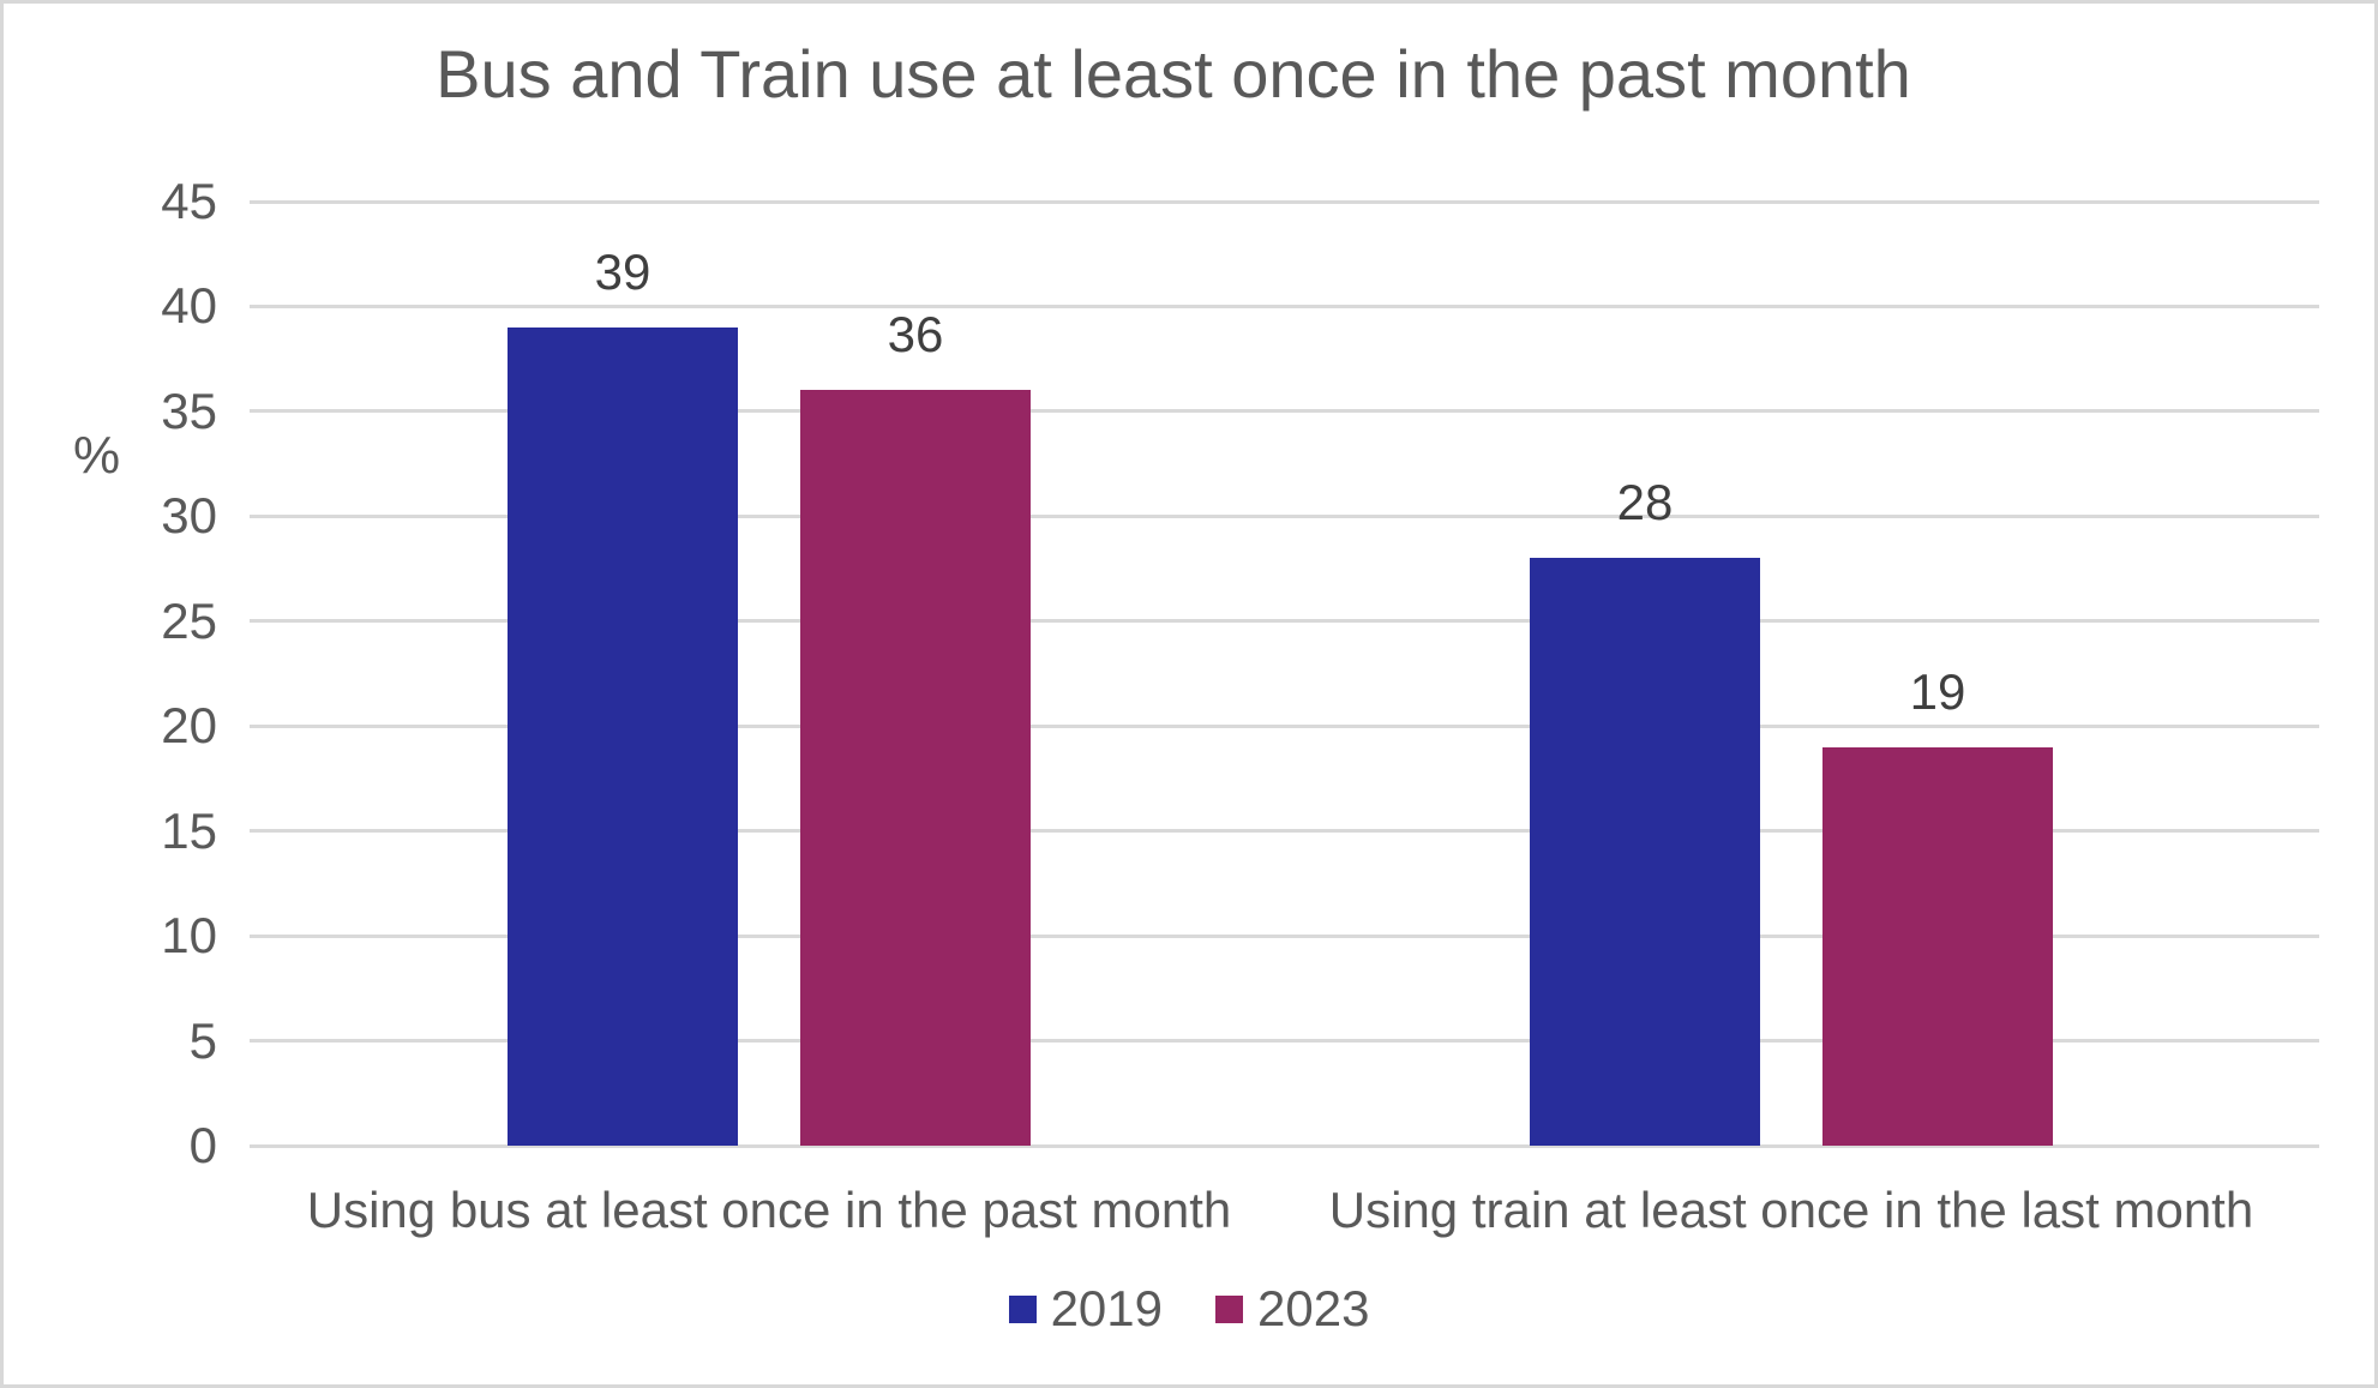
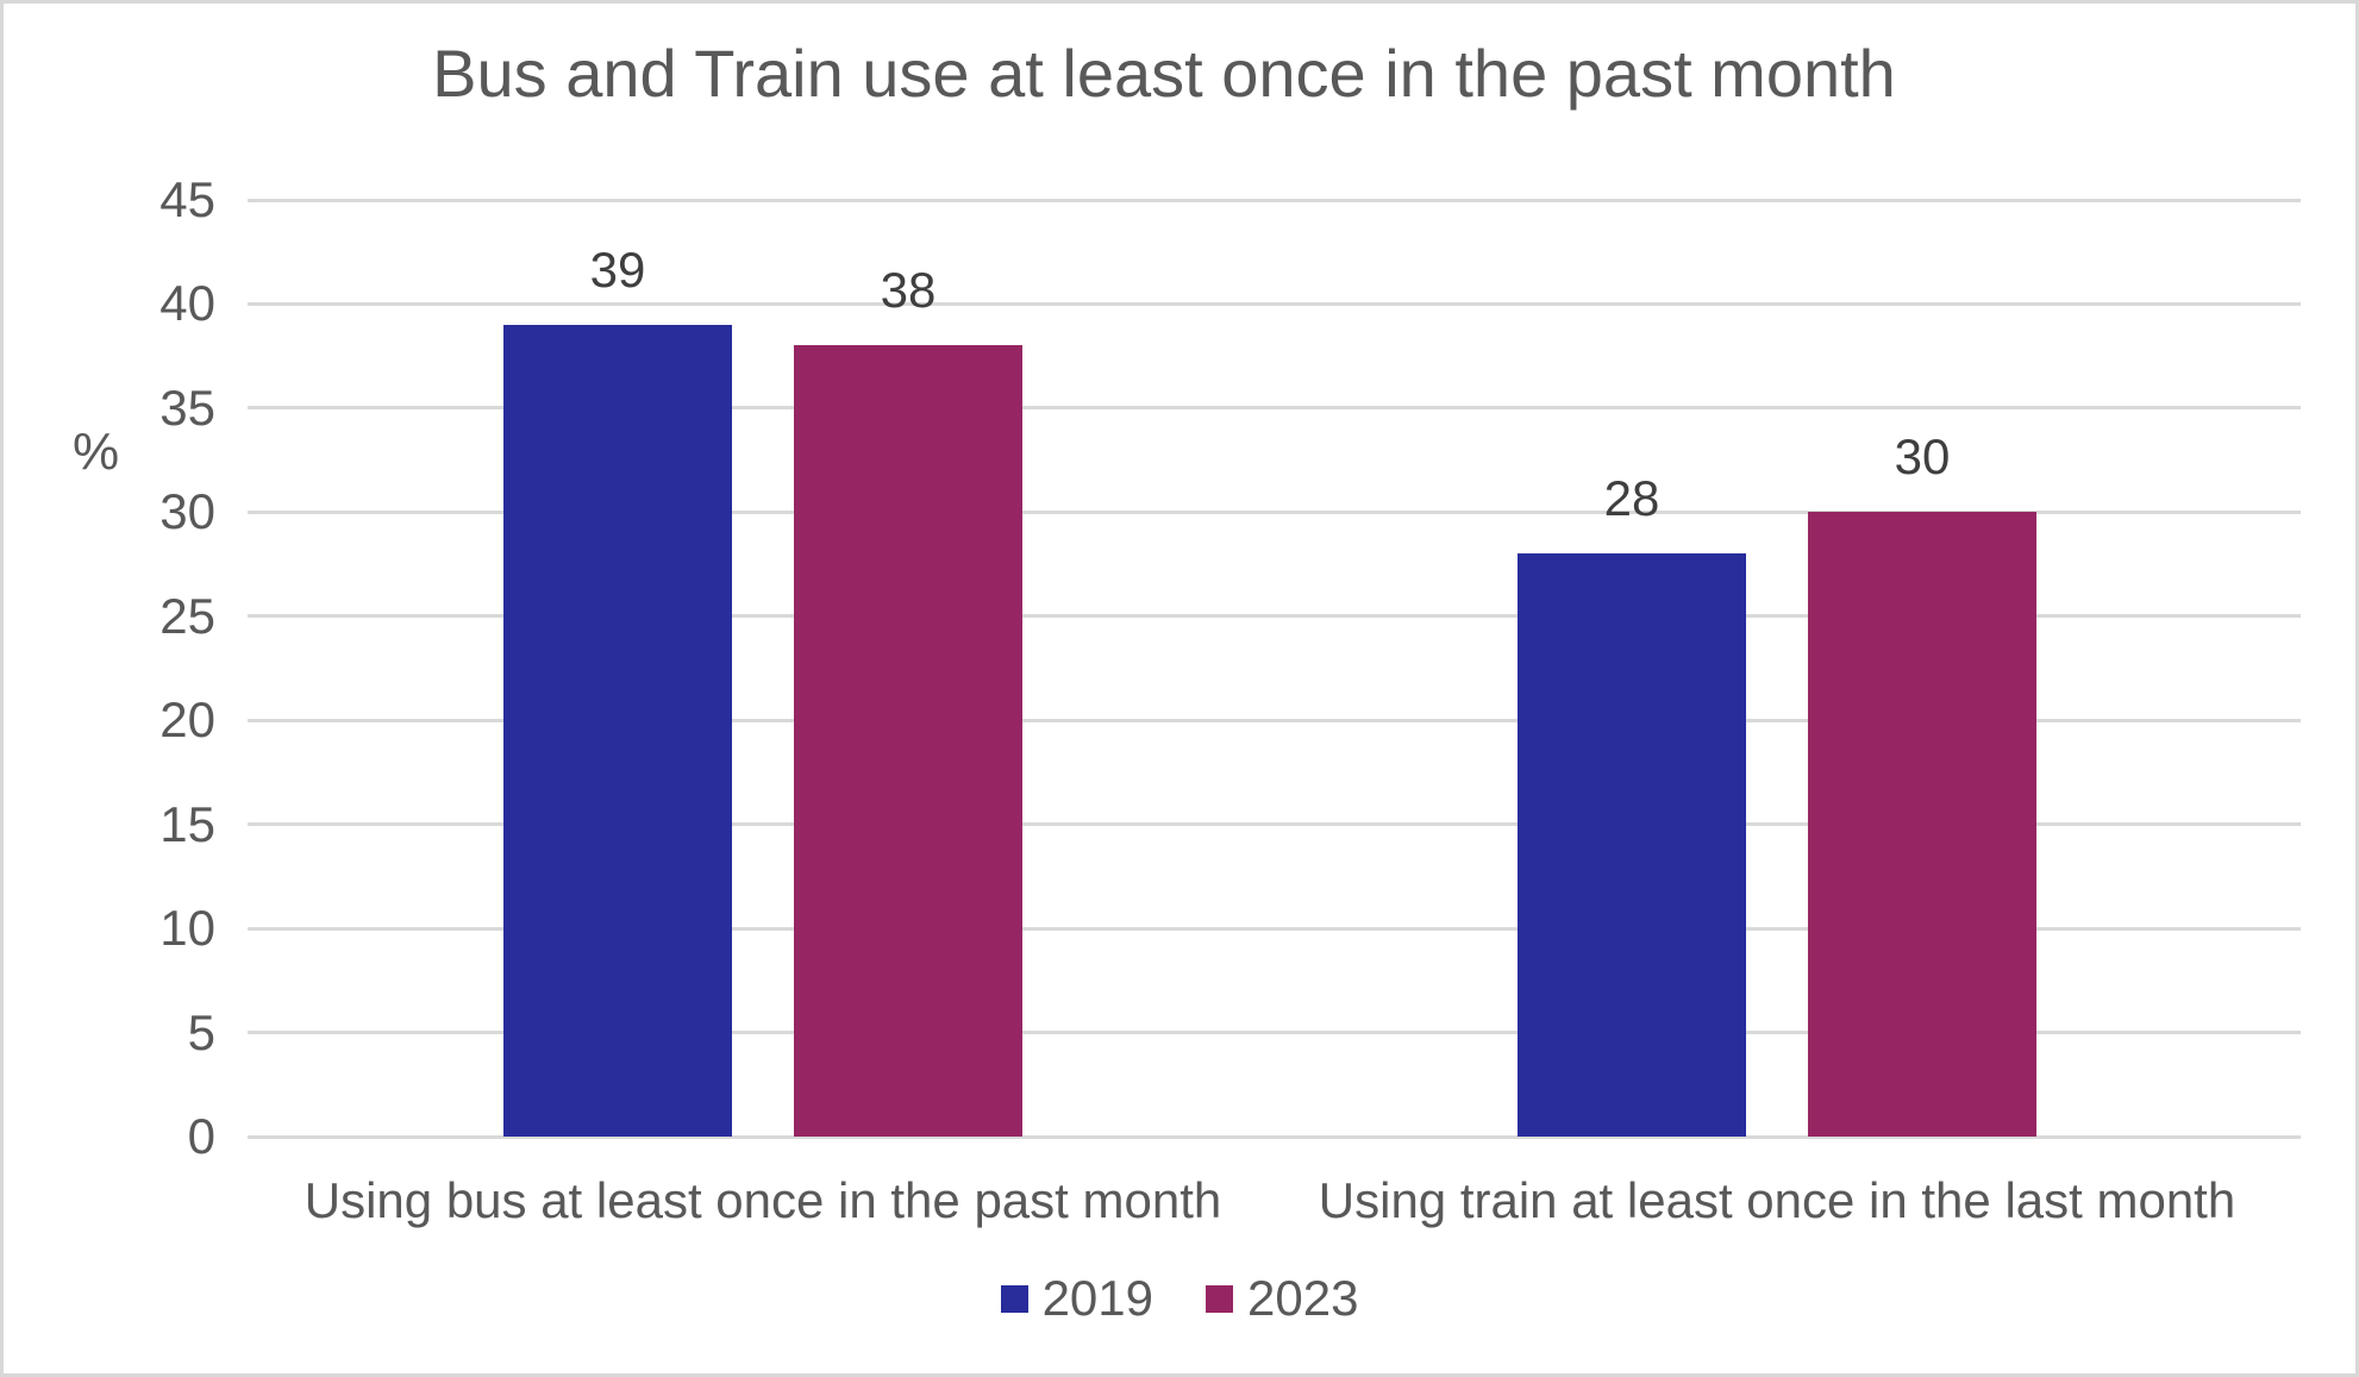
2023/Using bus at least once in the past month: 36 -> 38
2023/Using train at least once in the last month: 19 -> 30
